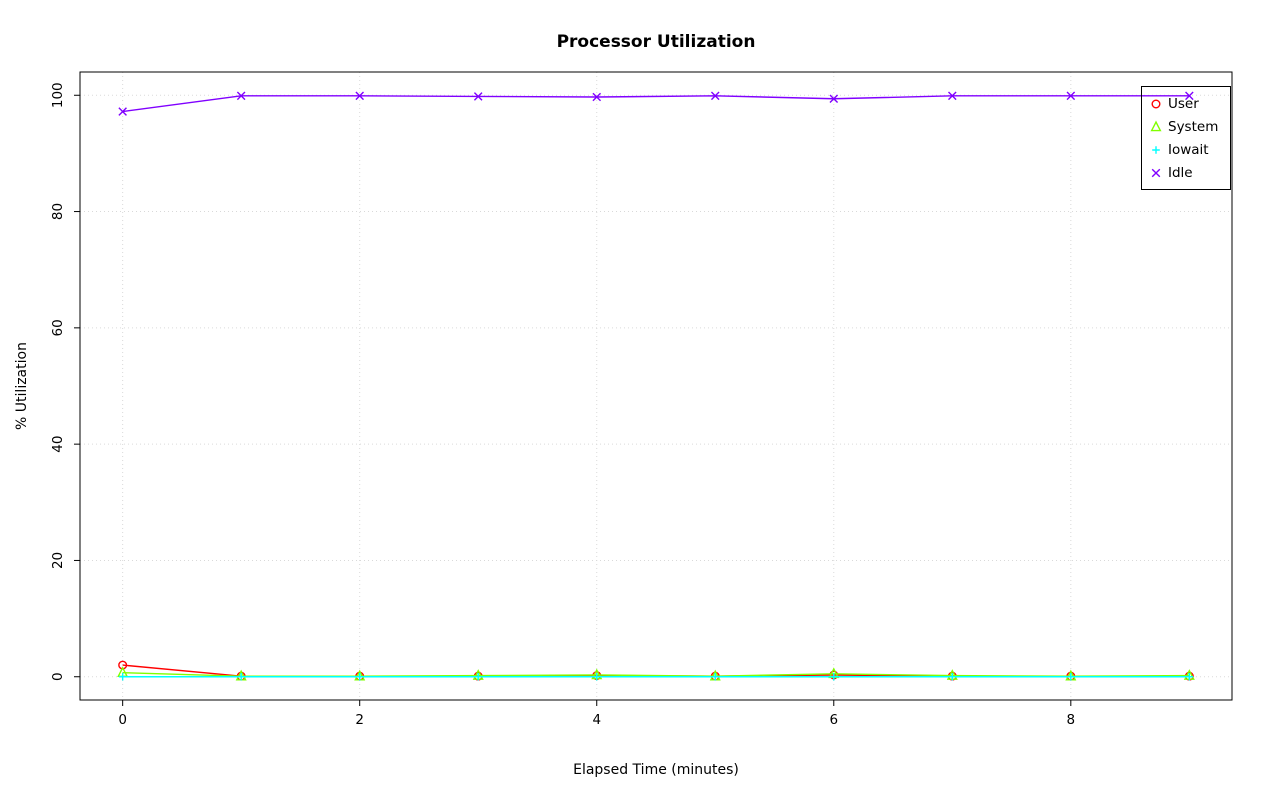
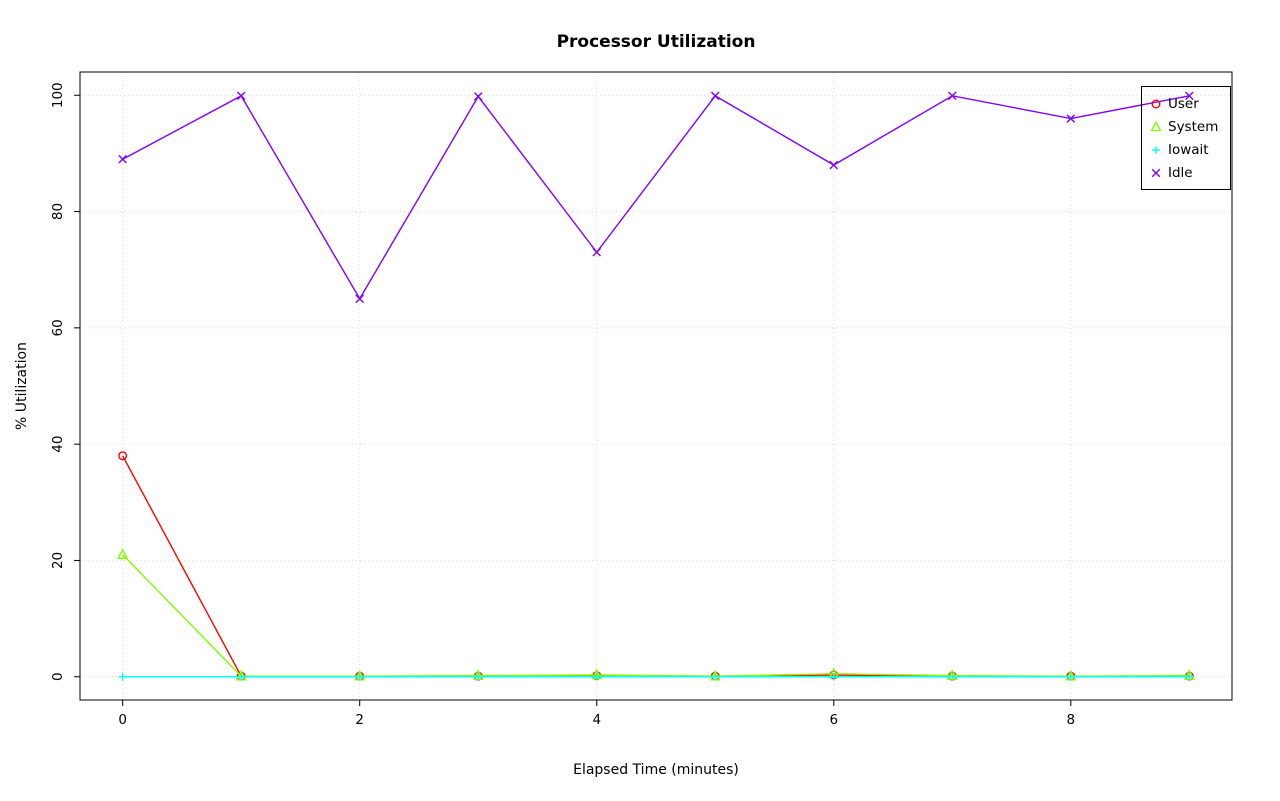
User/0: 2 -> 38
System/0: 1 -> 21
Idle/0: 97 -> 89
Idle/2: 100 -> 65
Idle/4: 100 -> 73
Idle/6: 99 -> 88
Idle/8: 100 -> 96
